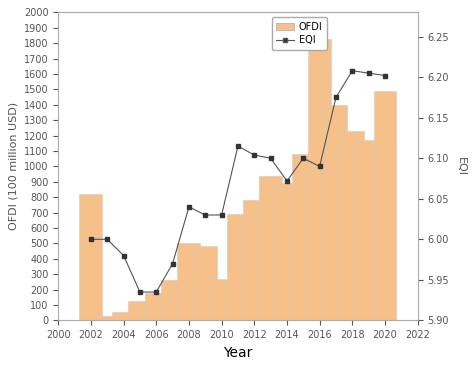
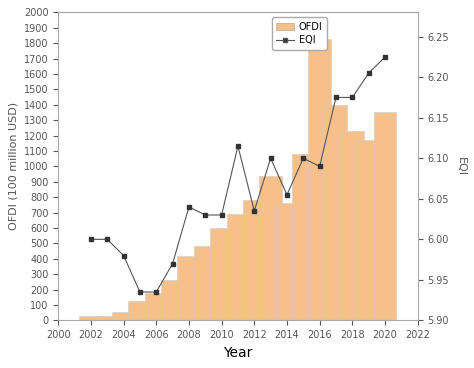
OFDI/2002: 820 -> 30
OFDI/2008: 500 -> 420
OFDI/2010: 270 -> 600
EQI/2012: 6.104 -> 6.035
OFDI/2014: 890 -> 760
EQI/2014: 6.072 -> 6.055
EQI/2018: 6.208 -> 6.175
OFDI/2020: 1490 -> 1350
EQI/2020: 6.202 -> 6.225
